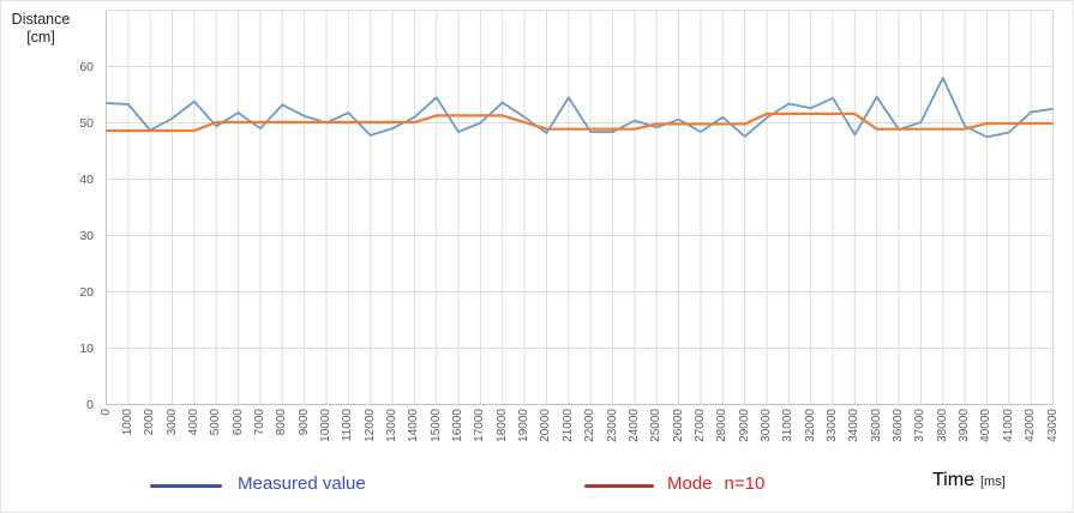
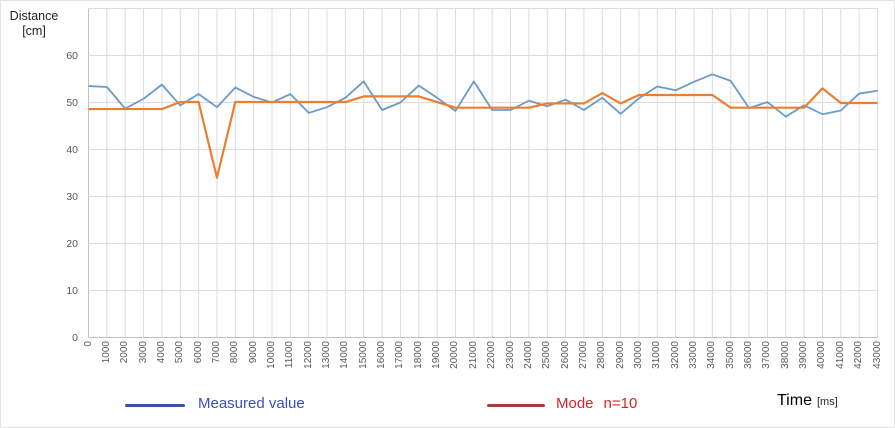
Mode n=10/7000: 50 -> 34
Mode n=10/28000: 50 -> 52
Measured value/34000: 48 -> 56
Measured value/38000: 58 -> 47
Mode n=10/40000: 50 -> 53
